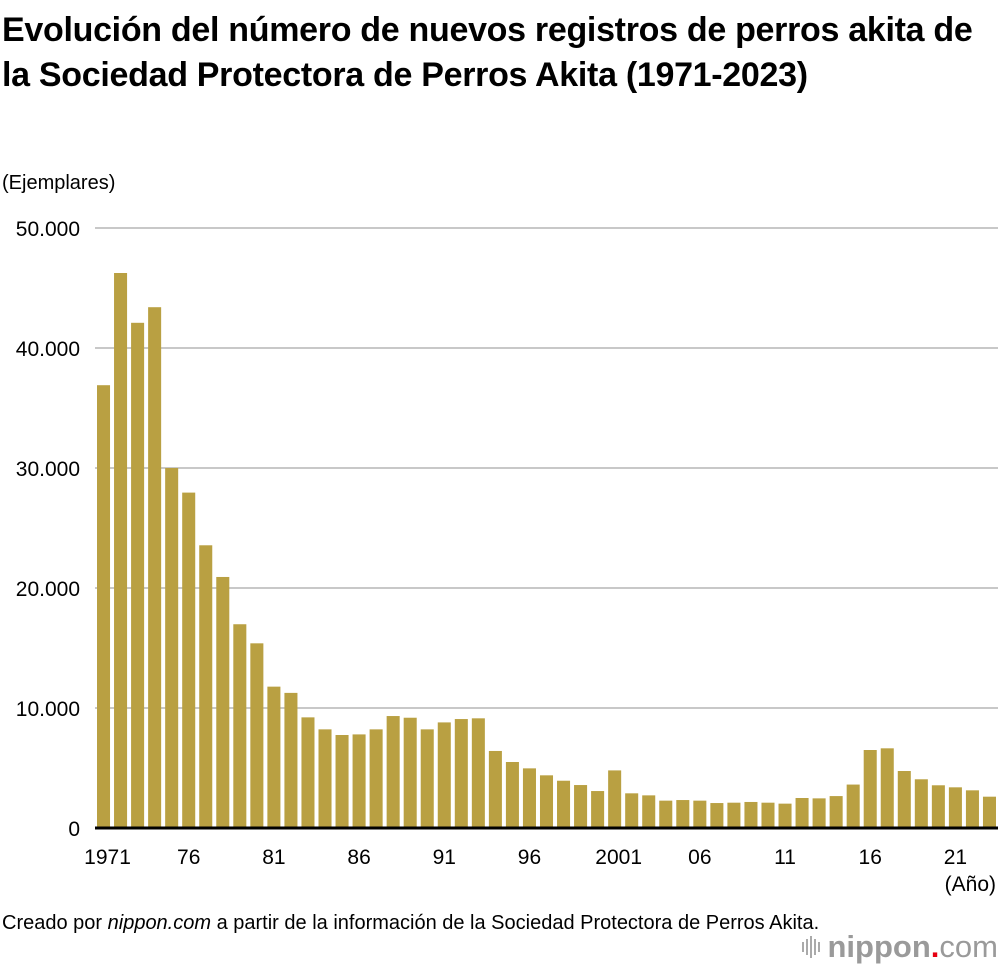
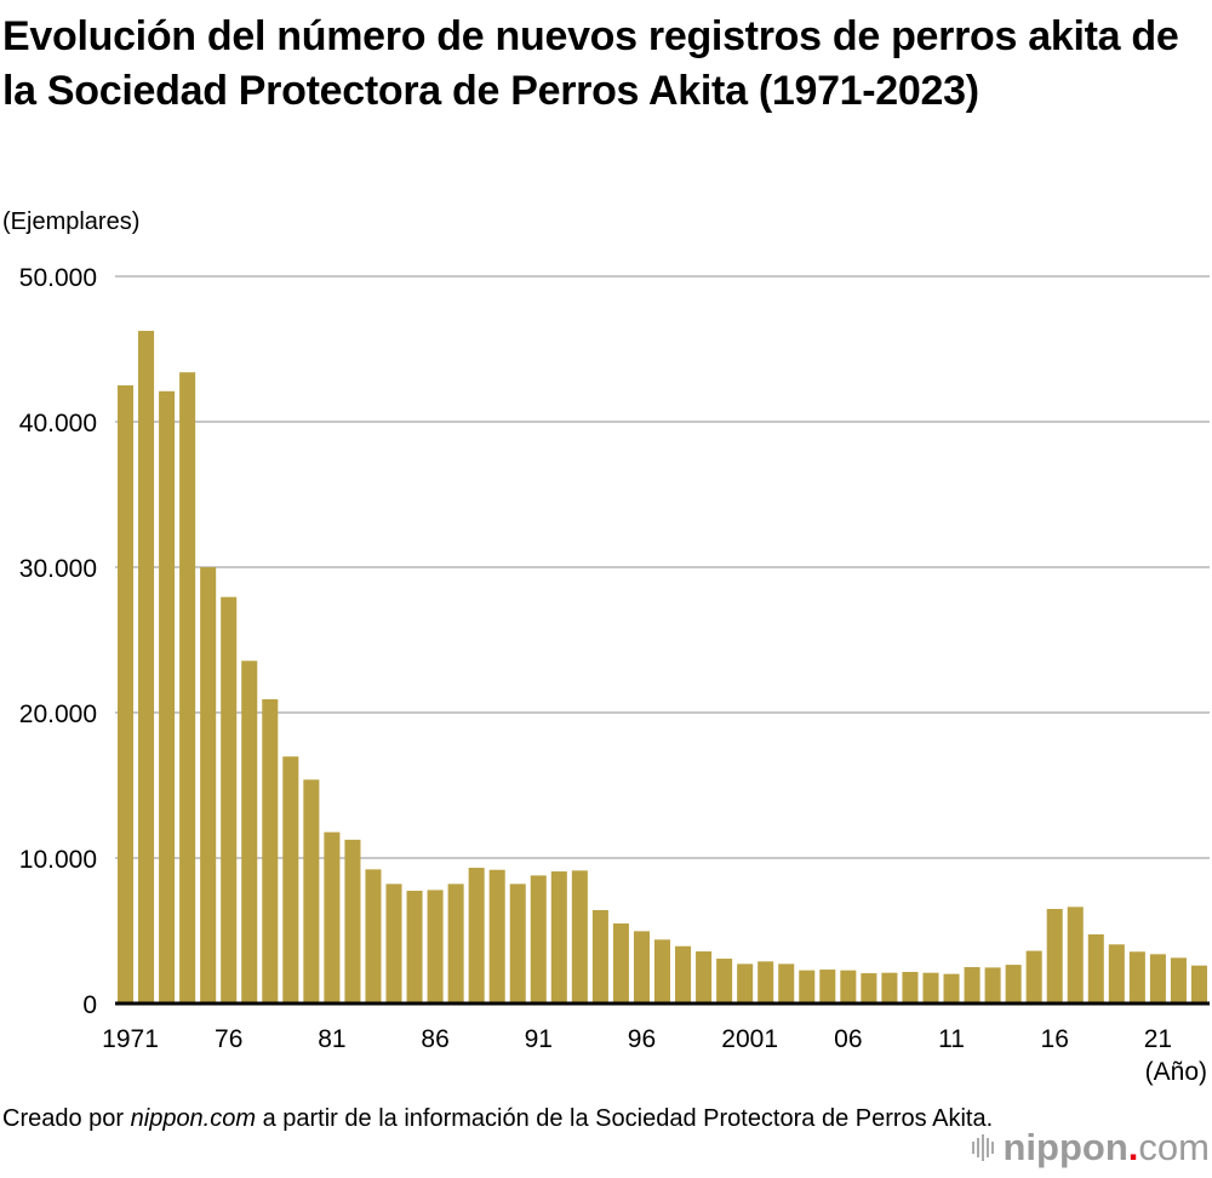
1971: 36900 -> 42500
2001: 4800 -> 2700
